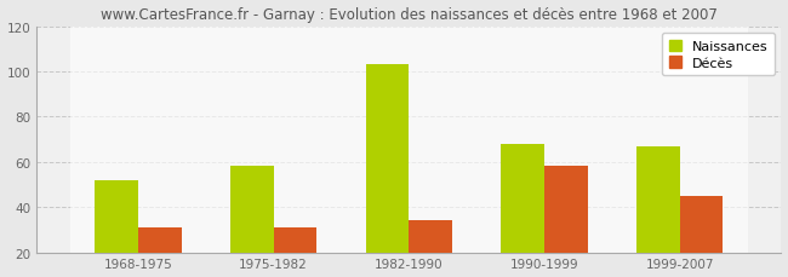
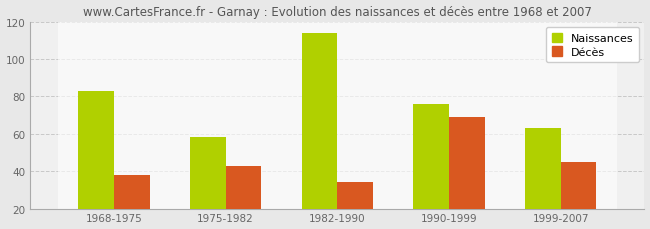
Naissances/1968-1975: 52 -> 83
Décès/1968-1975: 31 -> 38
Décès/1975-1982: 31 -> 43
Naissances/1982-1990: 103 -> 114
Naissances/1990-1999: 68 -> 76
Décès/1990-1999: 58 -> 69
Naissances/1999-2007: 67 -> 63
